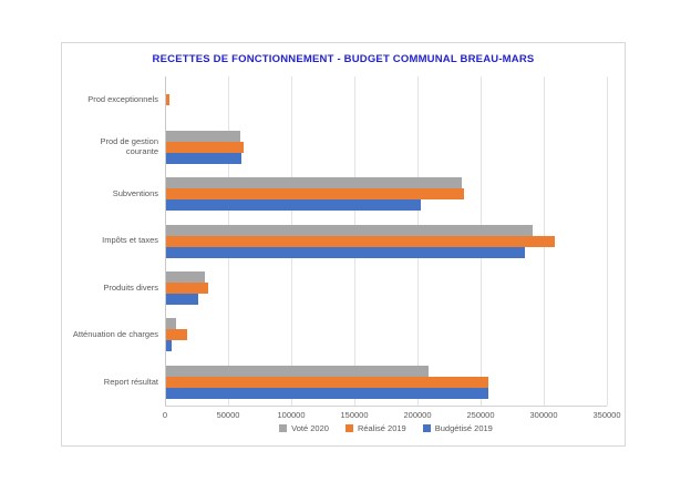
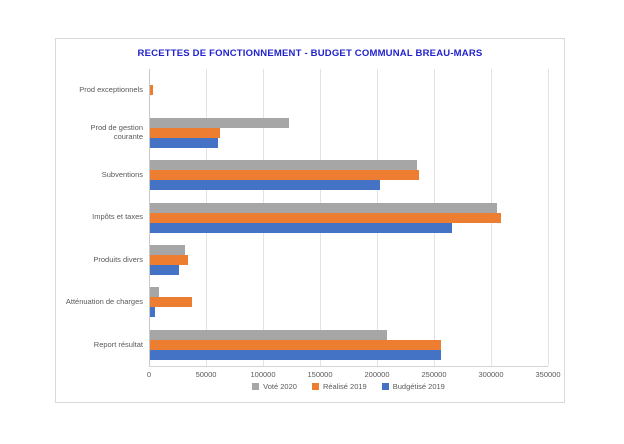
Voté 2020/Prod de gestion courante: 59000 -> 122000
Voté 2020/Impôts et taxes: 290000 -> 304000
Budgétisé 2019/Impôts et taxes: 284000 -> 265000
Réalisé 2019/Atténuation de charges: 16000 -> 37000
